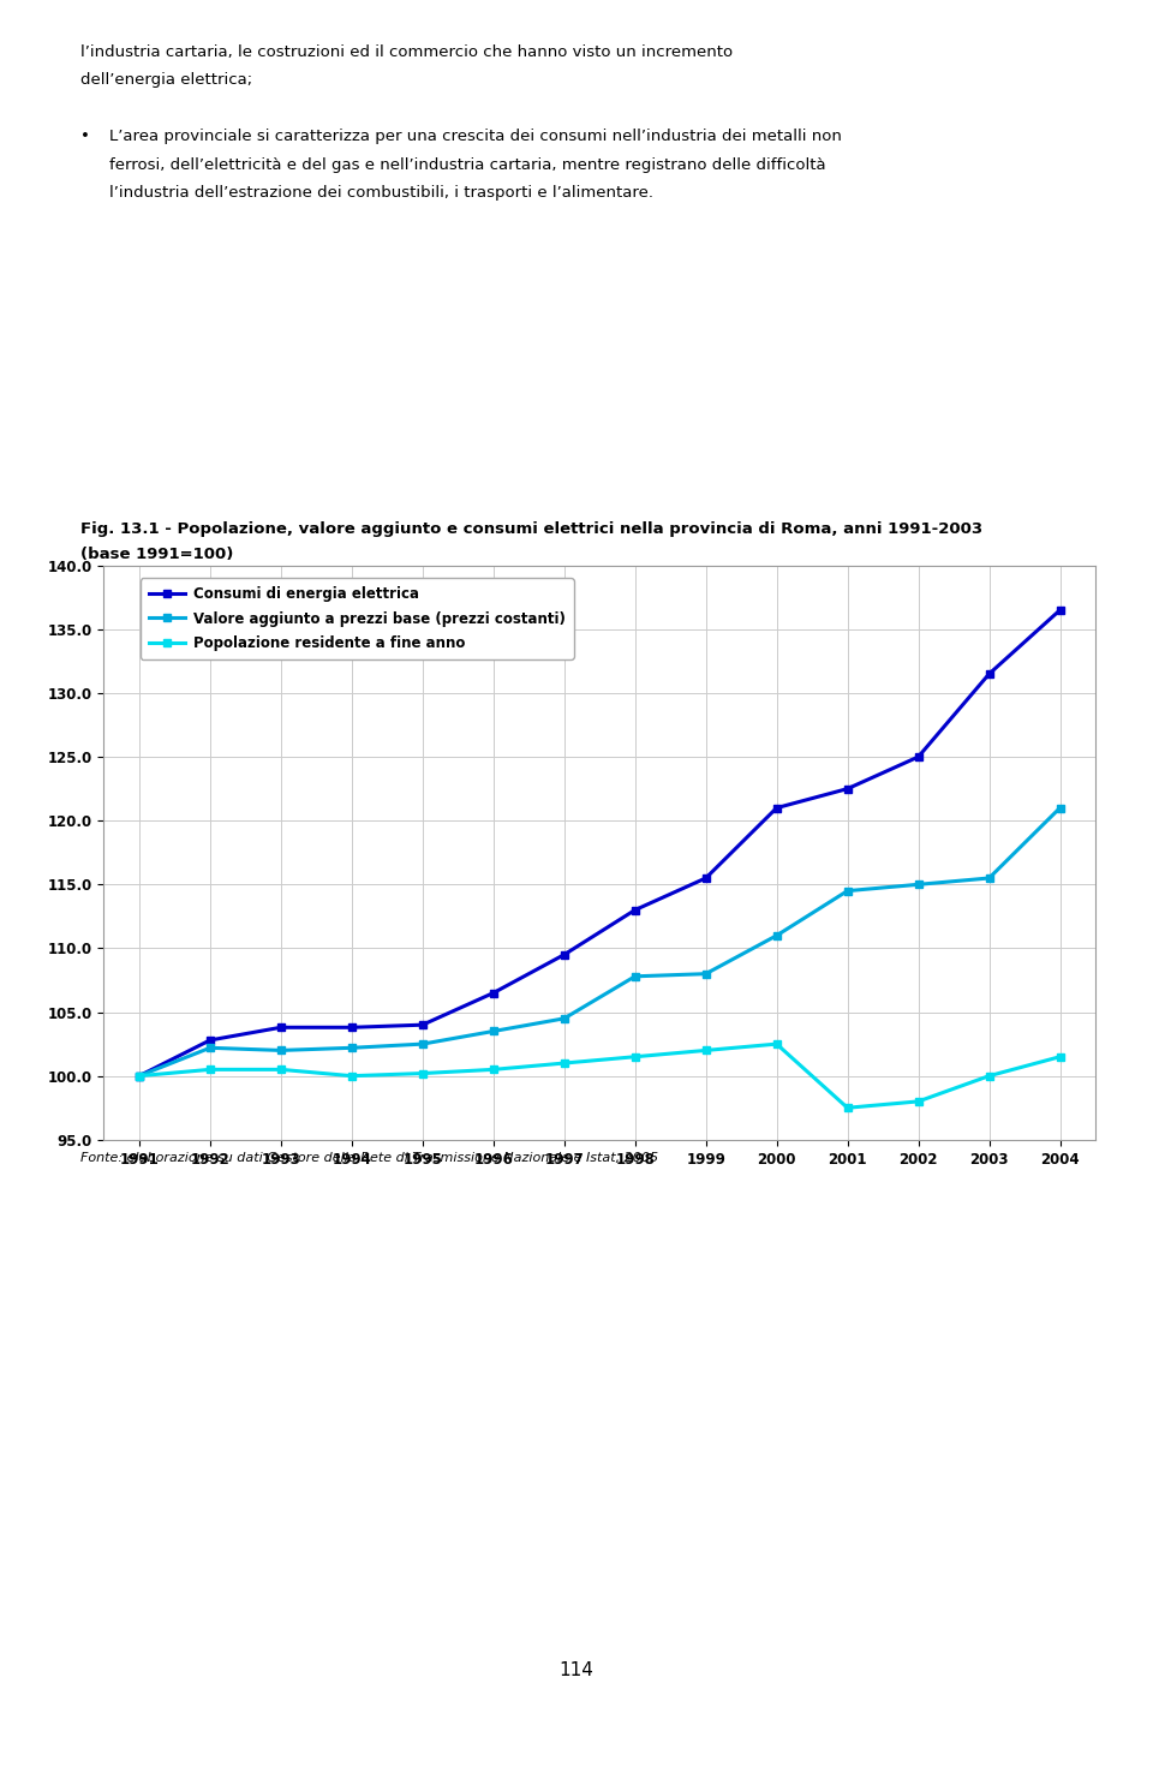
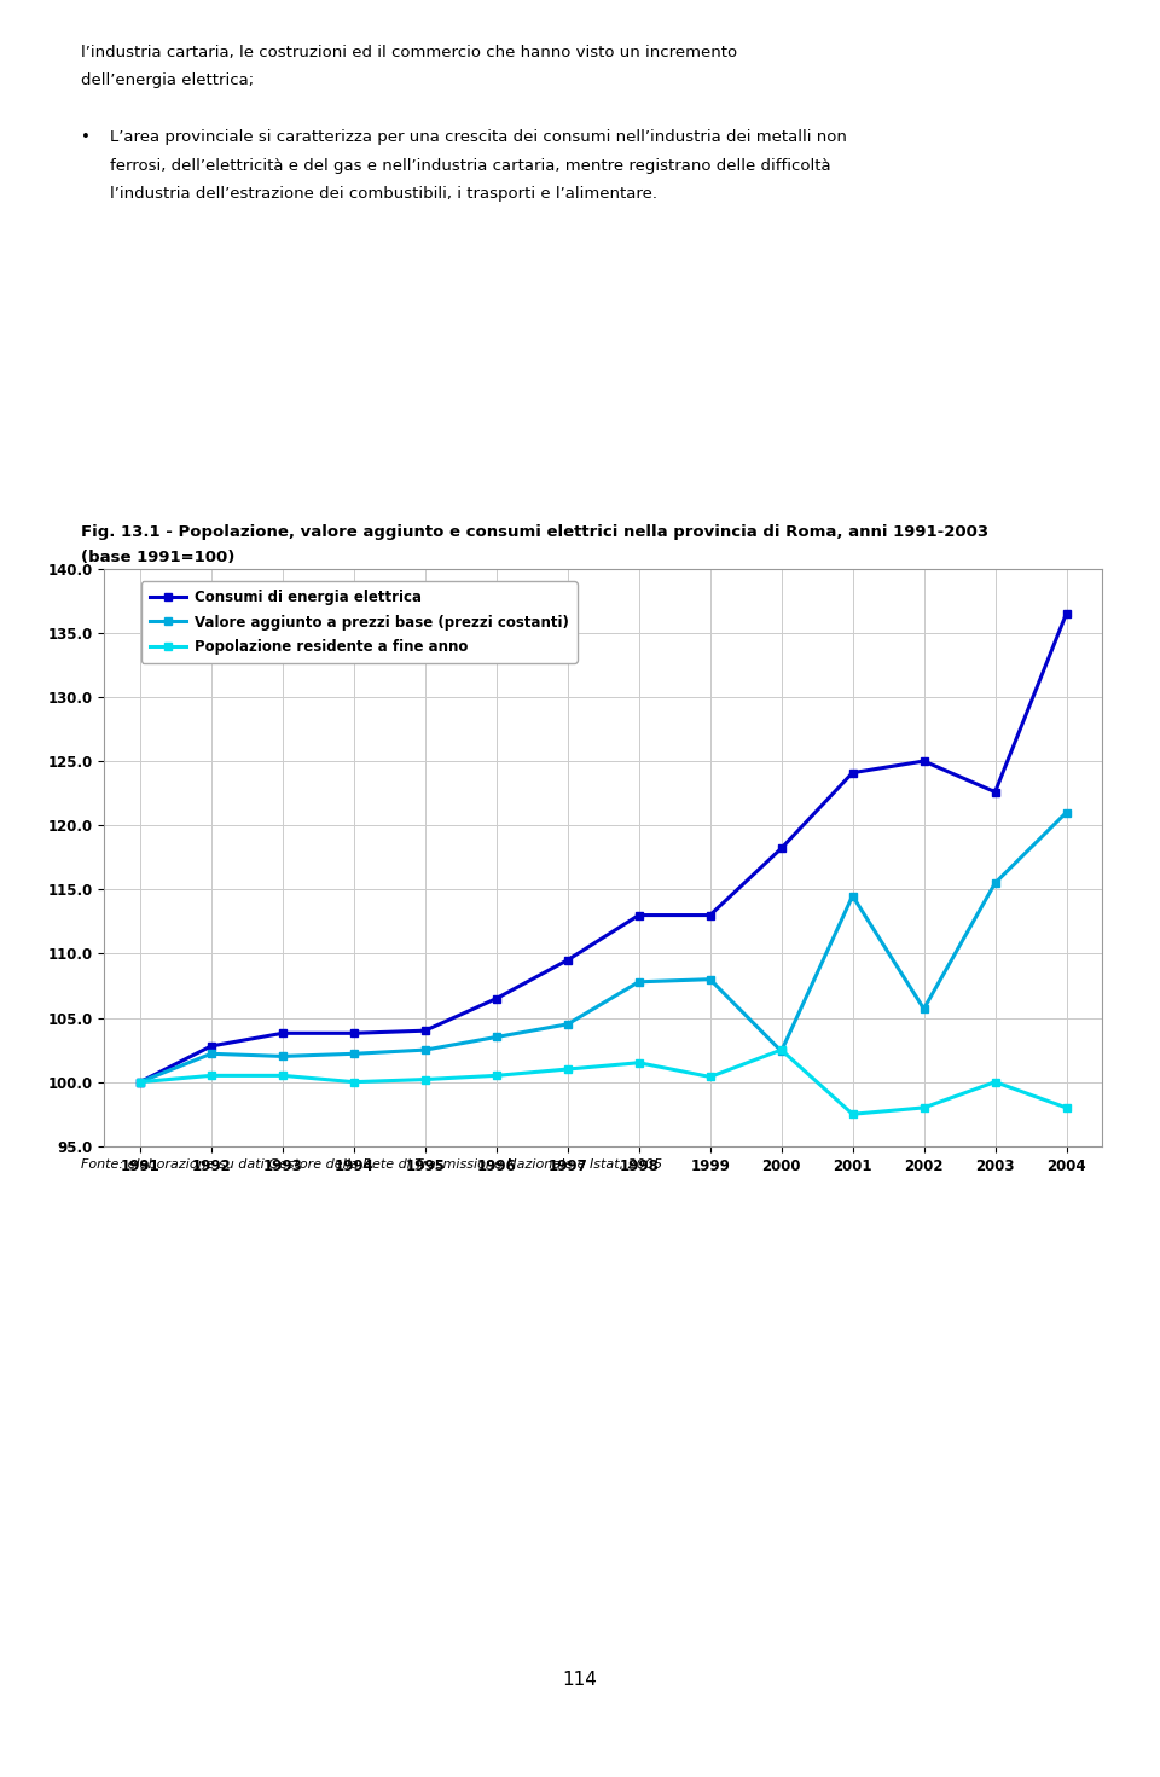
Consumi di energia elettrica/1999: 115.5 -> 113.0
Popolazione residente a fine anno/1999: 102.0 -> 100.4
Consumi di energia elettrica/2000: 121.0 -> 118.2
Valore aggiunto a prezzi base (prezzi costanti)/2000: 111.0 -> 102.4
Consumi di energia elettrica/2001: 122.5 -> 124.1
Valore aggiunto a prezzi base (prezzi costanti)/2002: 115.0 -> 105.7
Consumi di energia elettrica/2003: 131.5 -> 122.6
Popolazione residente a fine anno/2004: 101.5 -> 98.0
